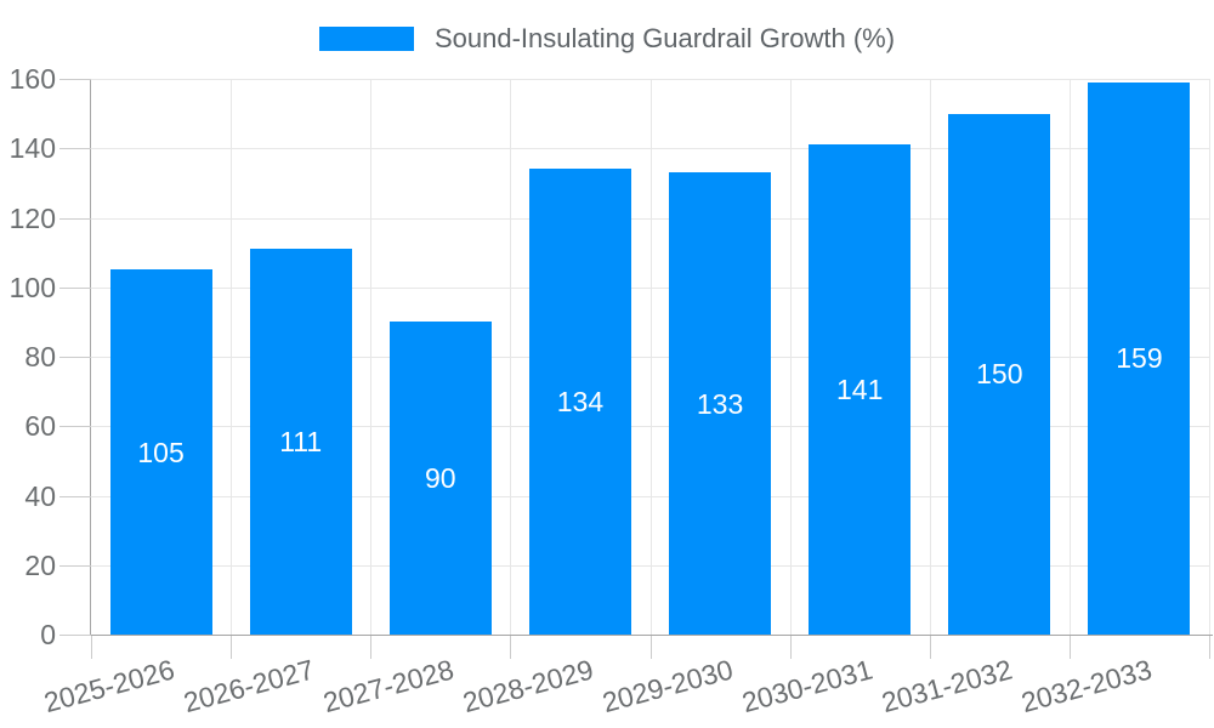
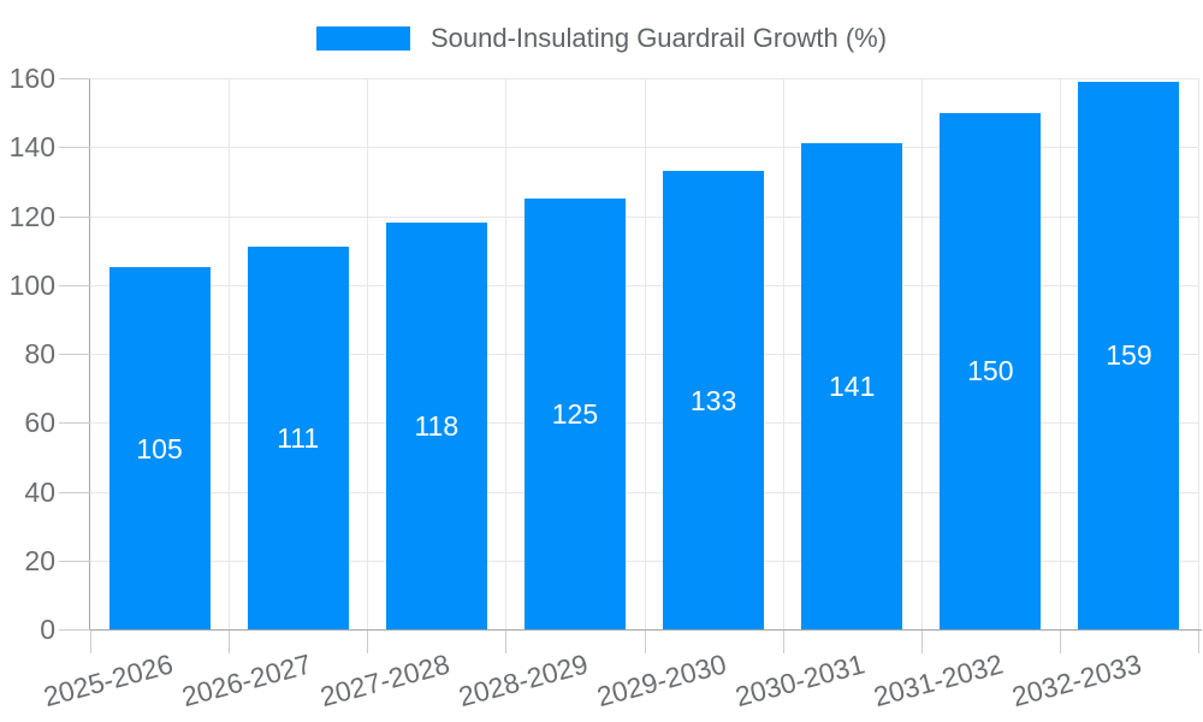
2027-2028: 90 -> 118
2028-2029: 134 -> 125
